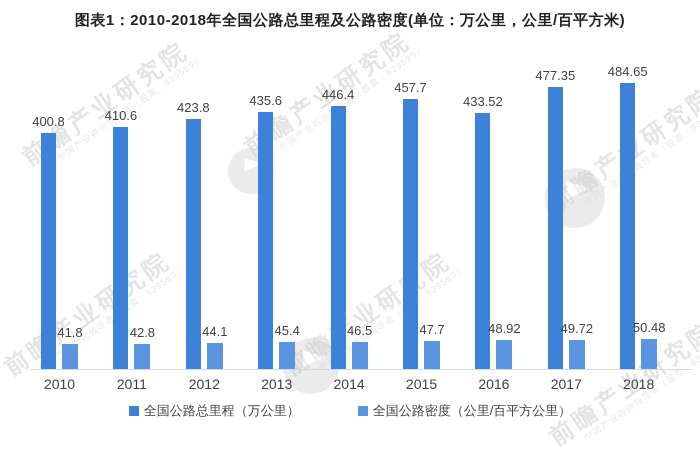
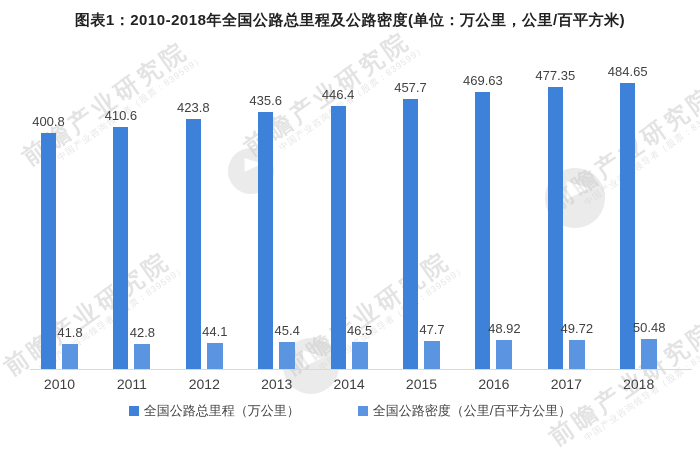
全国公路总里程（万公里）/2016: 433.52 -> 469.63
